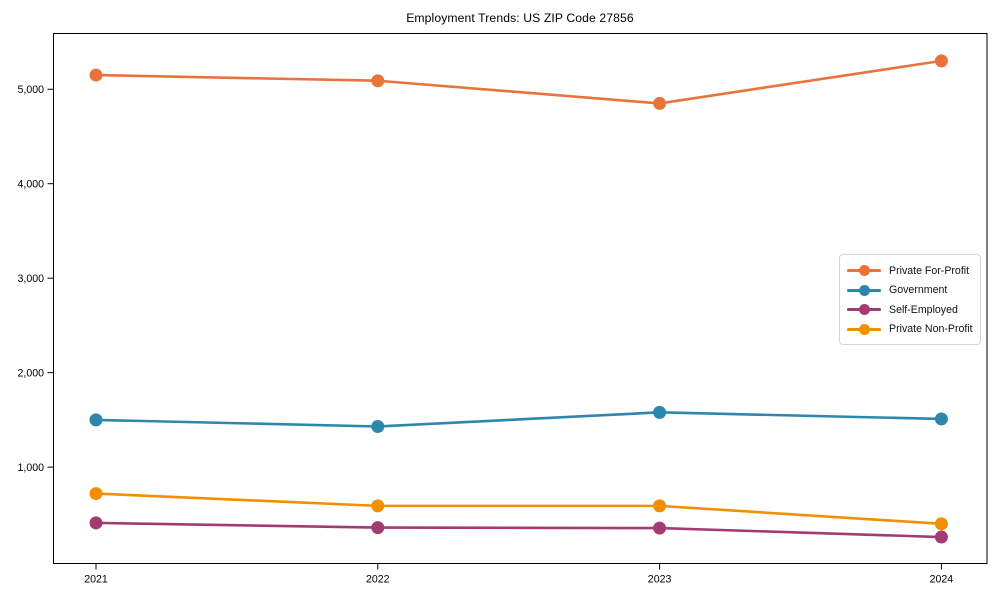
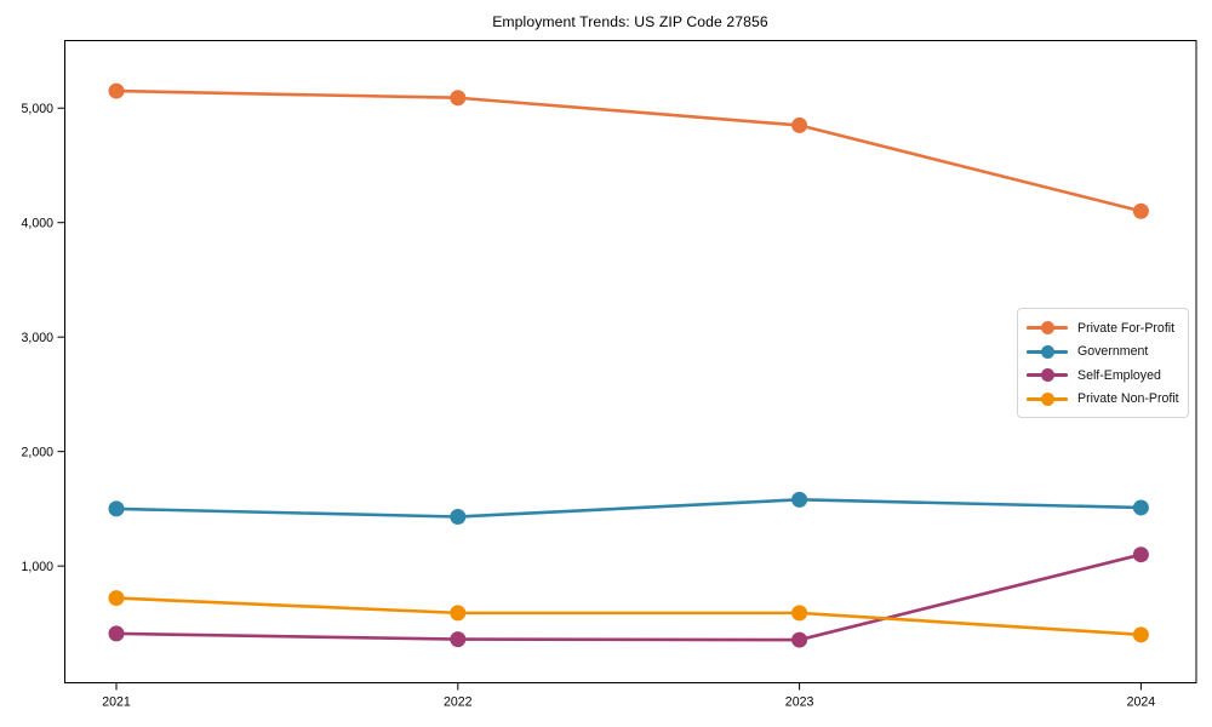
Private For-Profit/2024: 5300 -> 4100
Self-Employed/2024: 300 -> 1100
